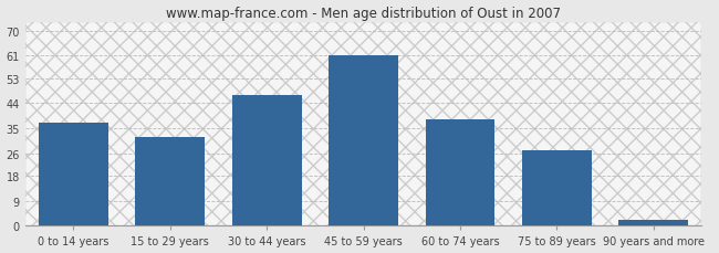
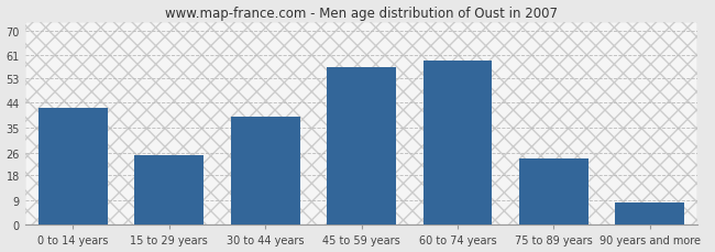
0 to 14 years: 37 -> 42
15 to 29 years: 32 -> 25
30 to 44 years: 47 -> 39
45 to 59 years: 61 -> 57
60 to 74 years: 38 -> 59
75 to 89 years: 27 -> 24
90 years and more: 2 -> 8
